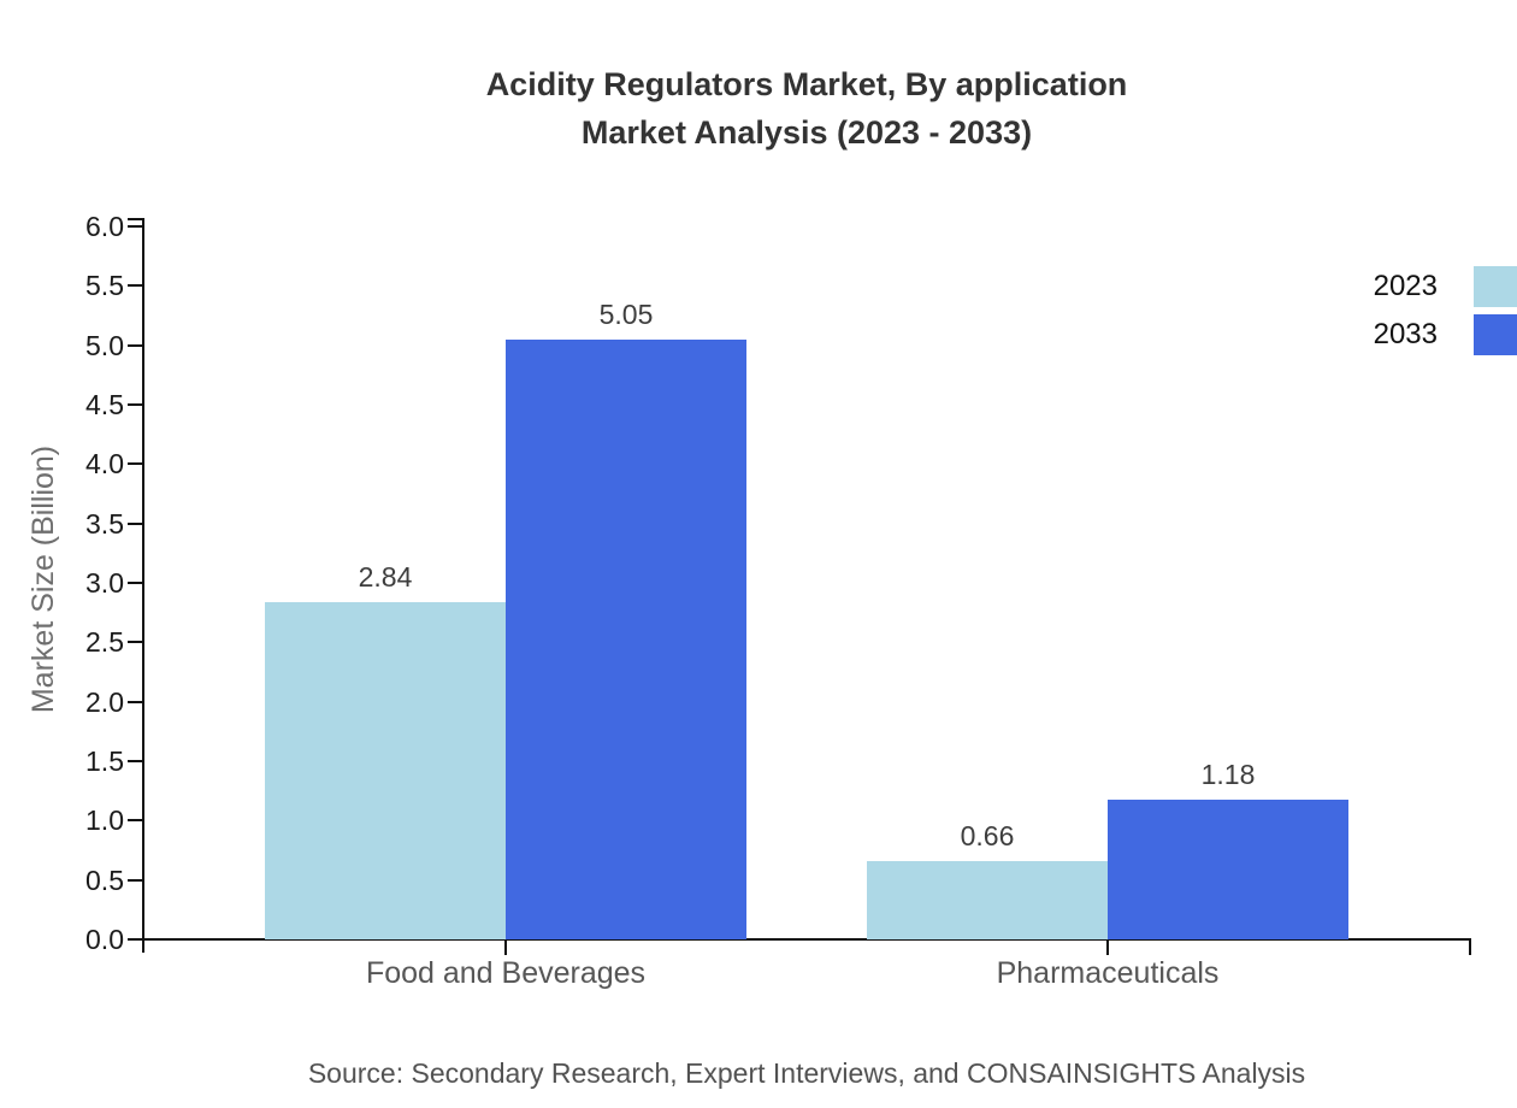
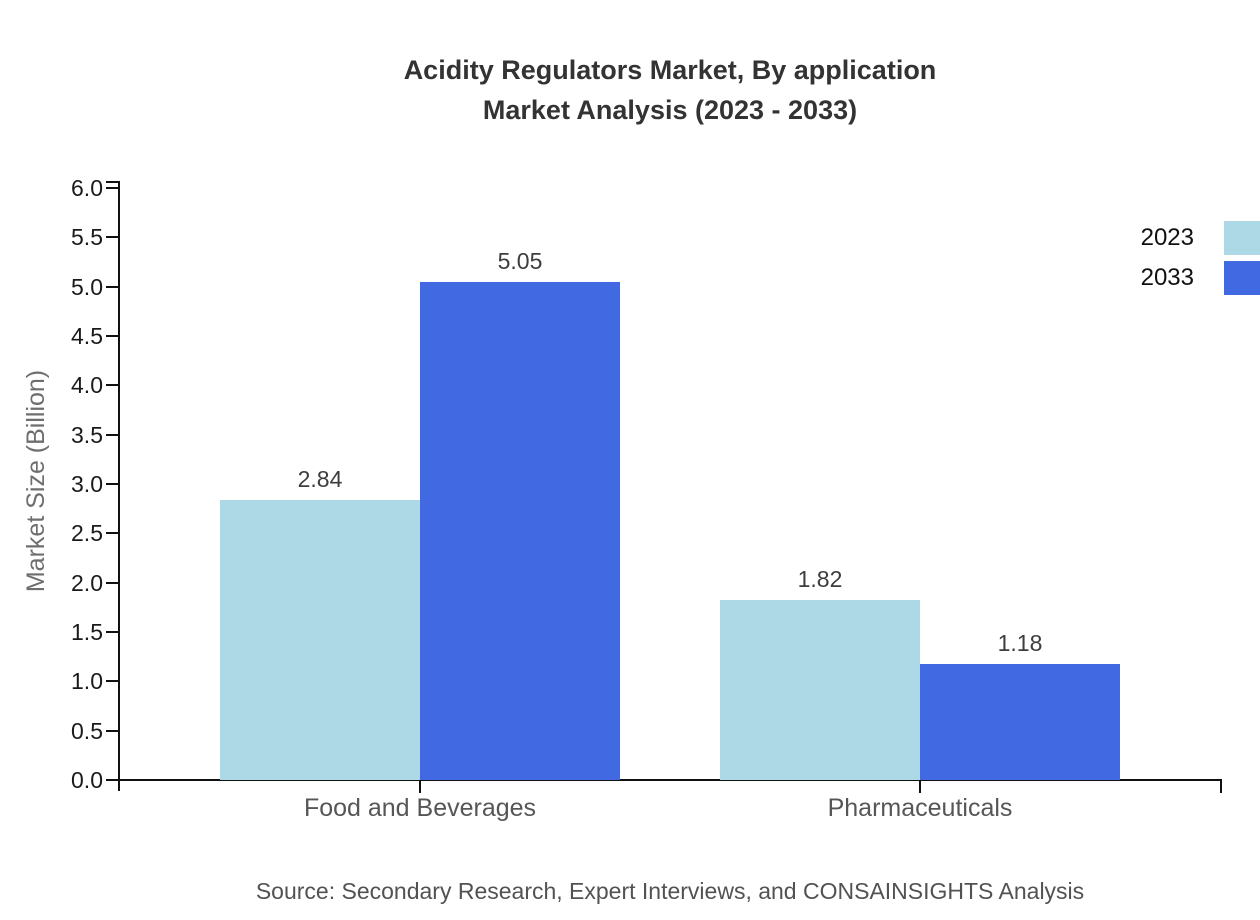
2023/Pharmaceuticals: 0.66 -> 1.82
